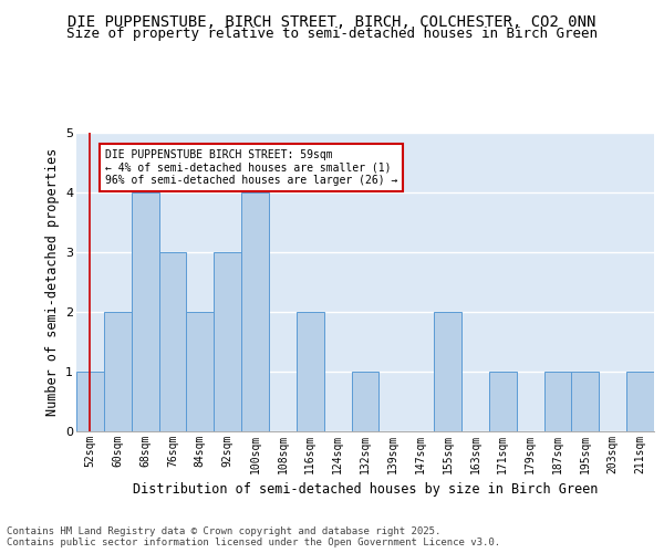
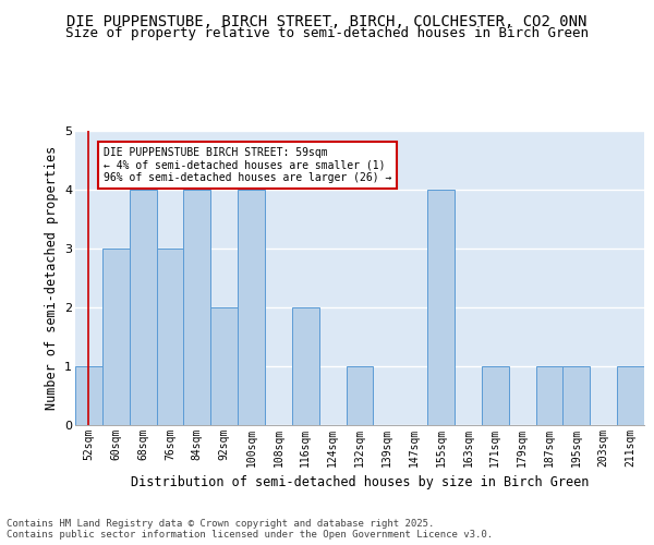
60sqm: 2 -> 3
84sqm: 2 -> 4
92sqm: 3 -> 2
155sqm: 2 -> 4
